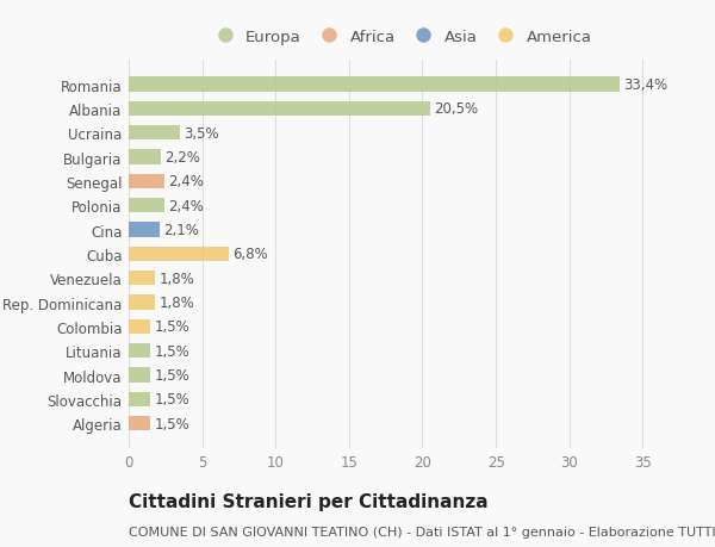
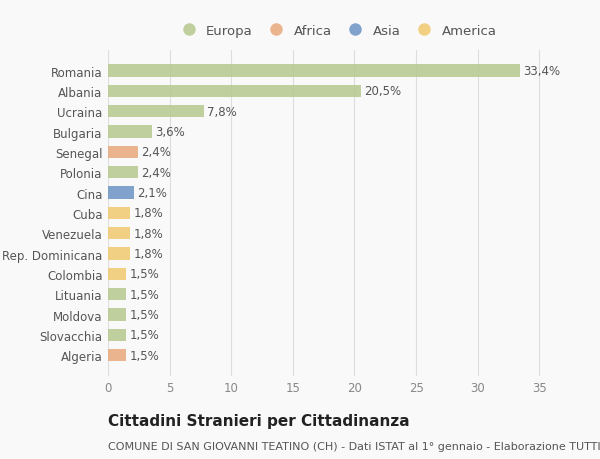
Ucraina: 3,5% -> 7,8%
Bulgaria: 2,2% -> 3,6%
Cuba: 6,8% -> 1,8%
